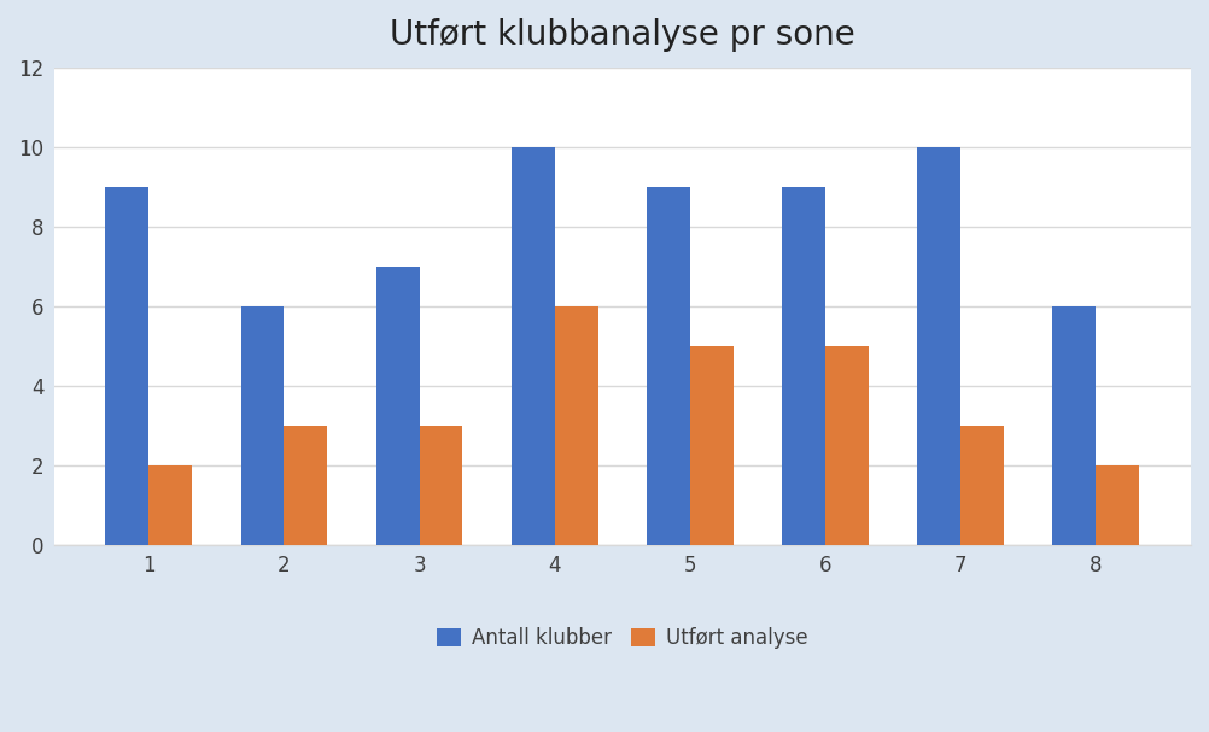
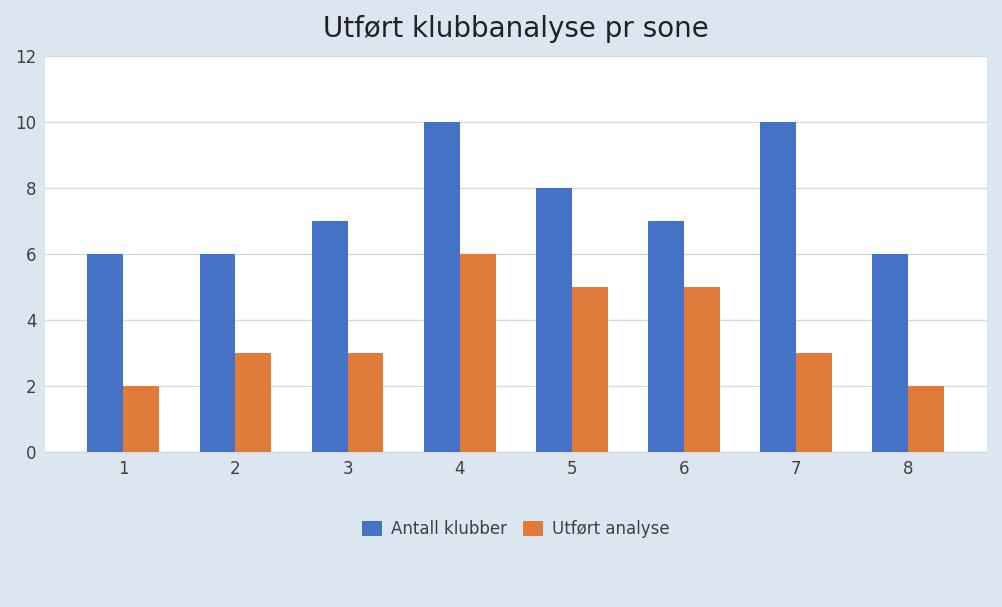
Antall klubber/1: 9 -> 6
Antall klubber/5: 9 -> 8
Antall klubber/6: 9 -> 7
